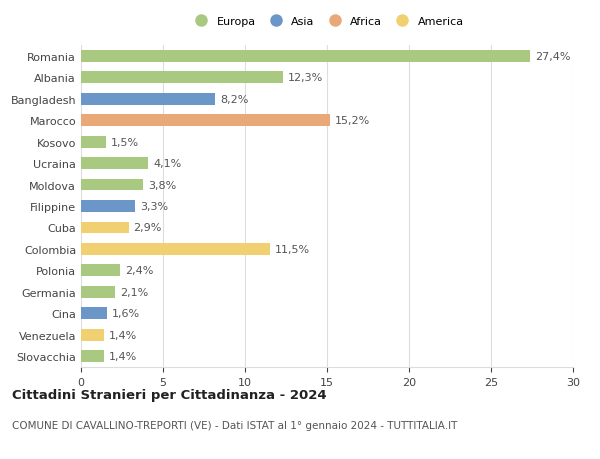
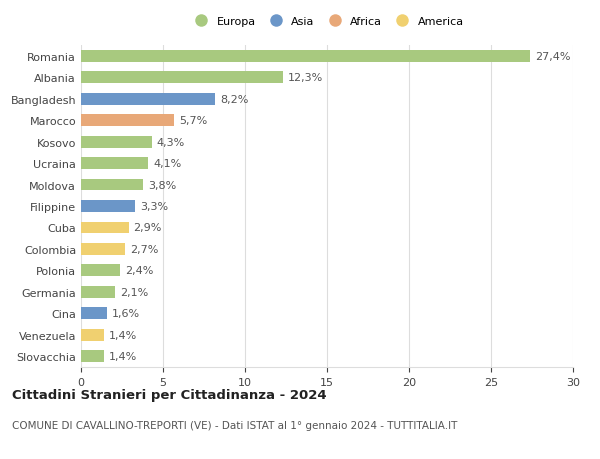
Marocco: 15,2% -> 5,7%
Kosovo: 1,5% -> 4,3%
Colombia: 11,5% -> 2,7%
